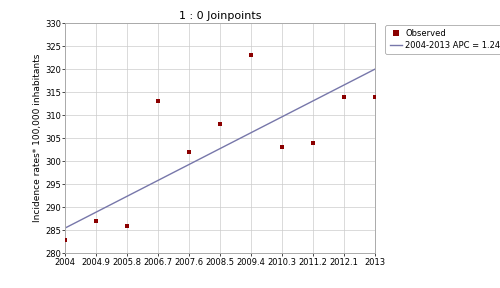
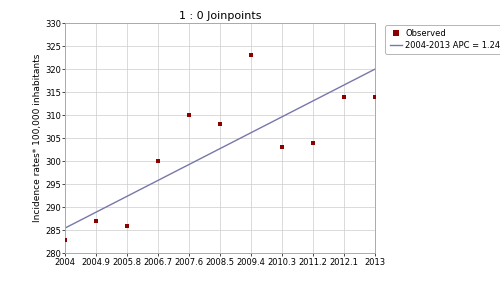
2006.7: 313 -> 300
2007.6: 302 -> 310
